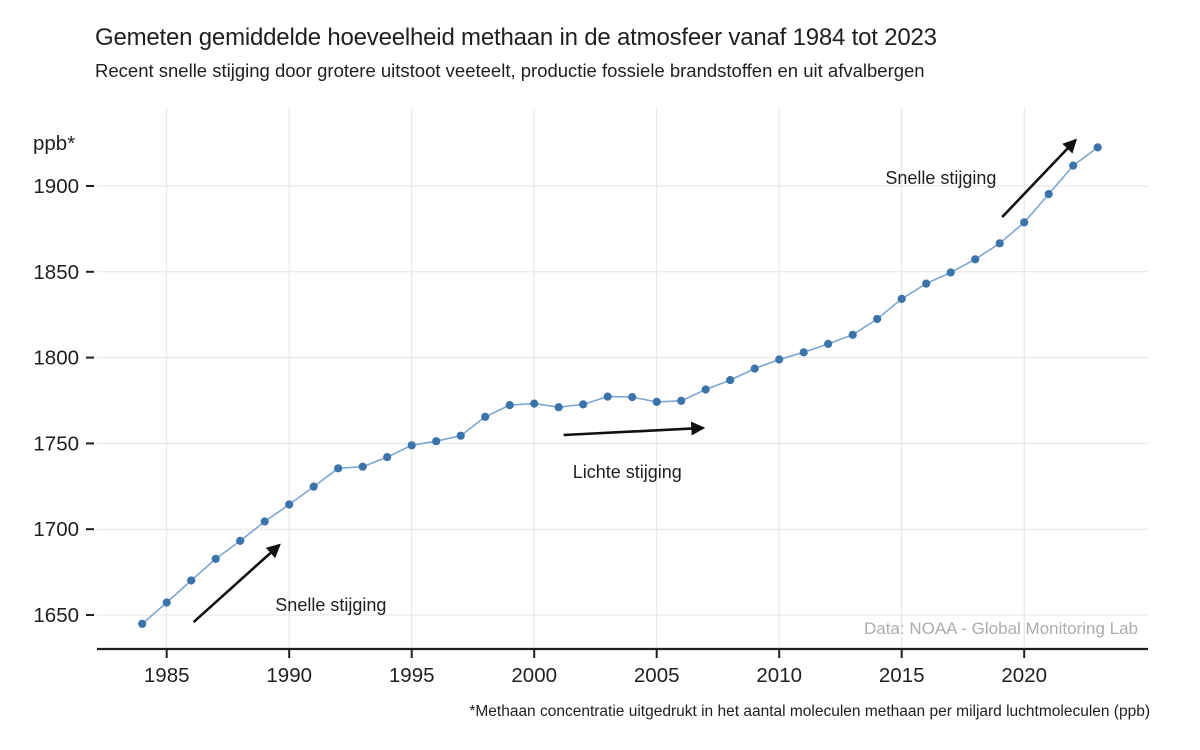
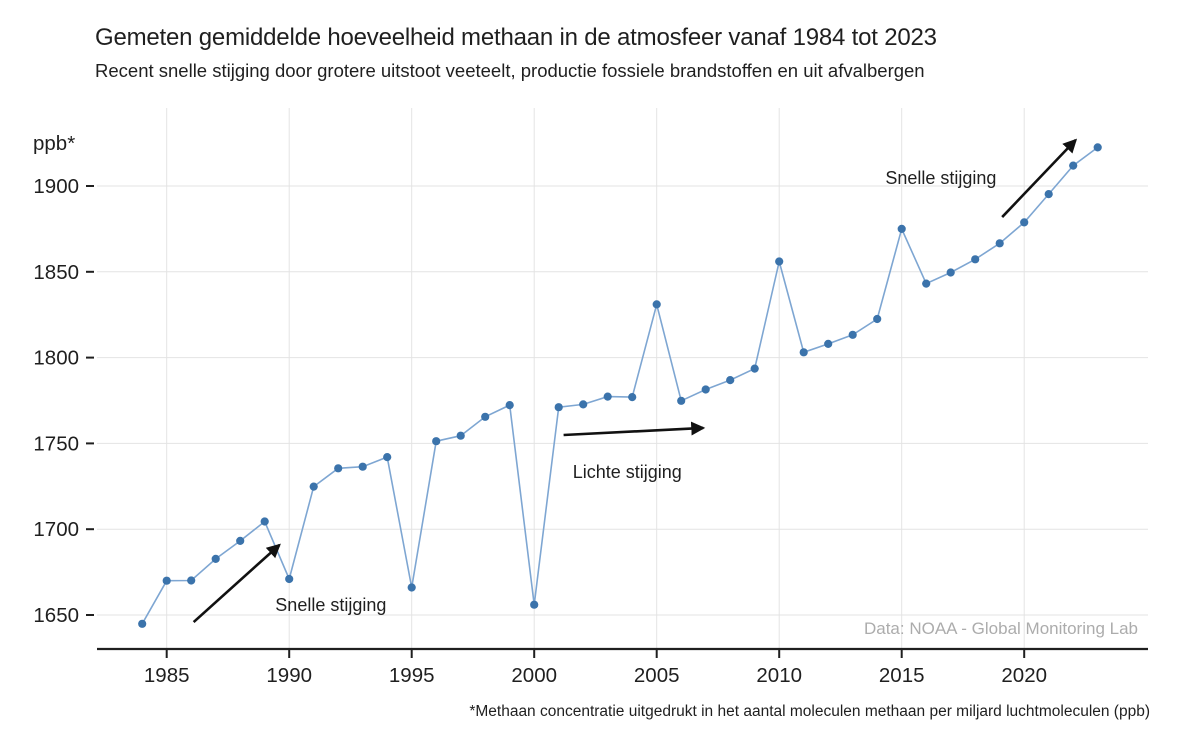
1985: 1657 -> 1670
1990: 1714 -> 1671
1995: 1749 -> 1666
2000: 1773 -> 1656
2005: 1774 -> 1831
2010: 1799 -> 1856
2015: 1834 -> 1875
